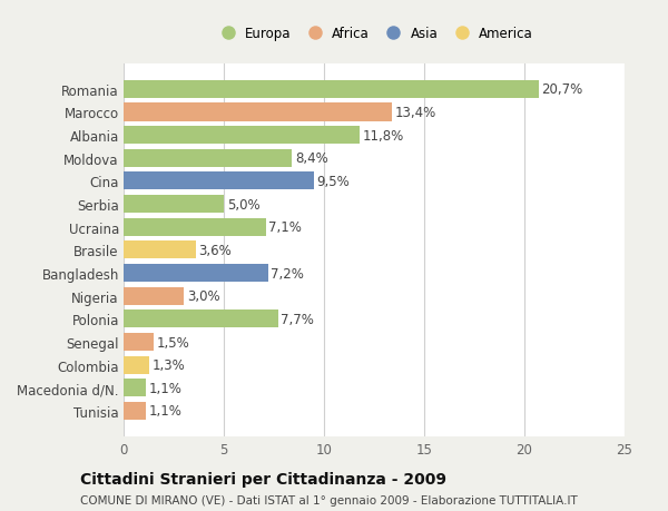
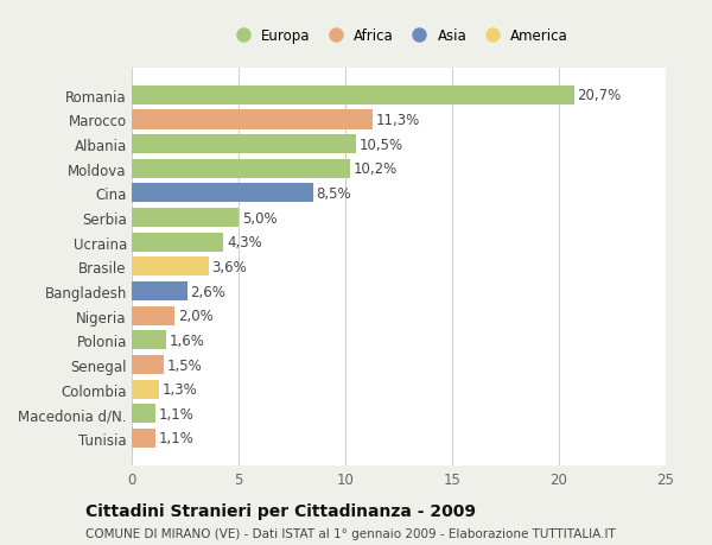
Marocco: 13,4% -> 11,3%
Albania: 11,8% -> 10,5%
Moldova: 8,4% -> 10,2%
Cina: 9,5% -> 8,5%
Ucraina: 7,1% -> 4,3%
Bangladesh: 7,2% -> 2,6%
Nigeria: 3,0% -> 2,0%
Polonia: 7,7% -> 1,6%
